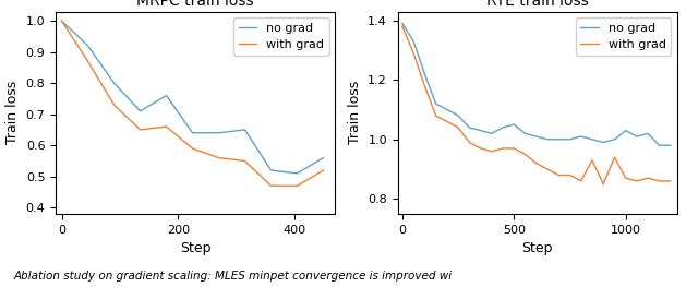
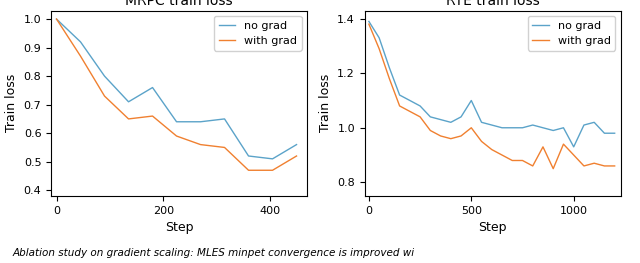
no grad/500: 1.05 -> 1.10
with grad/500: 0.97 -> 1.00
no grad/1000: 1.03 -> 0.93
with grad/1000: 0.87 -> 0.90
